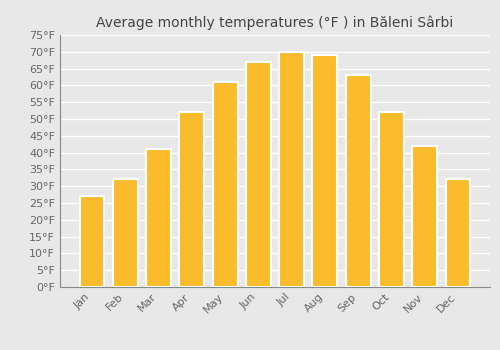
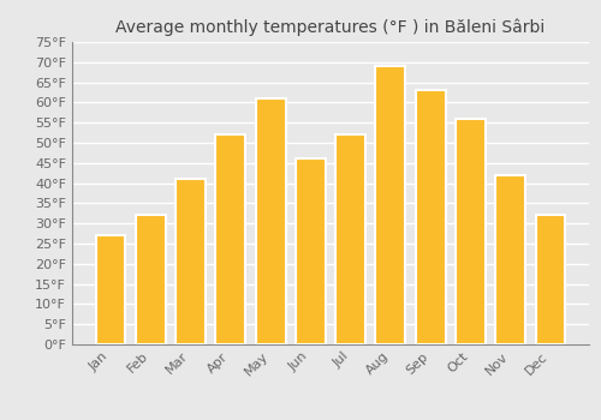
Jun: 67°F -> 46°F
Jul: 70°F -> 52°F
Oct: 52°F -> 56°F
